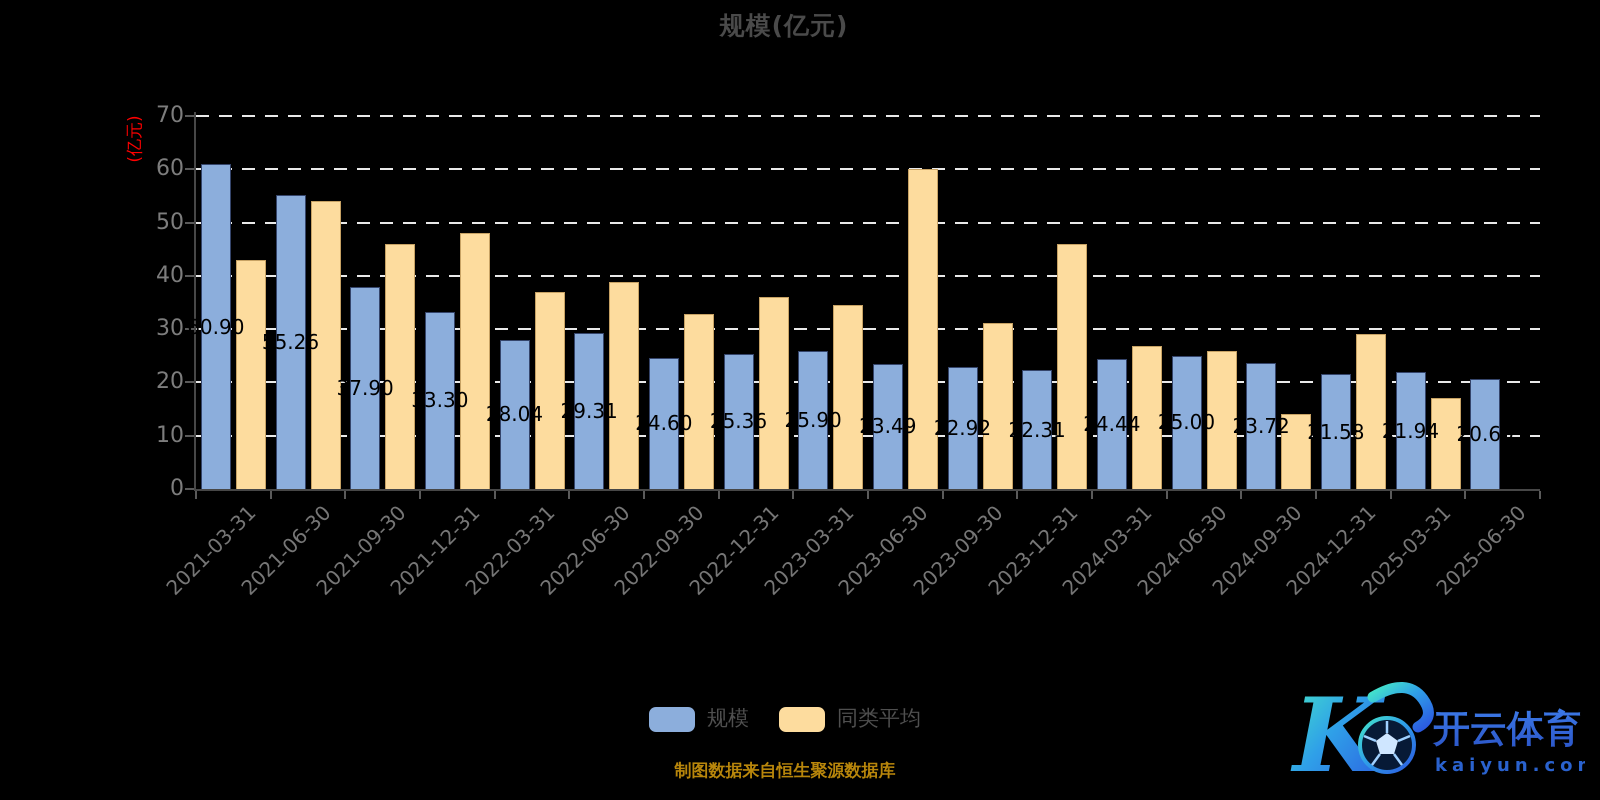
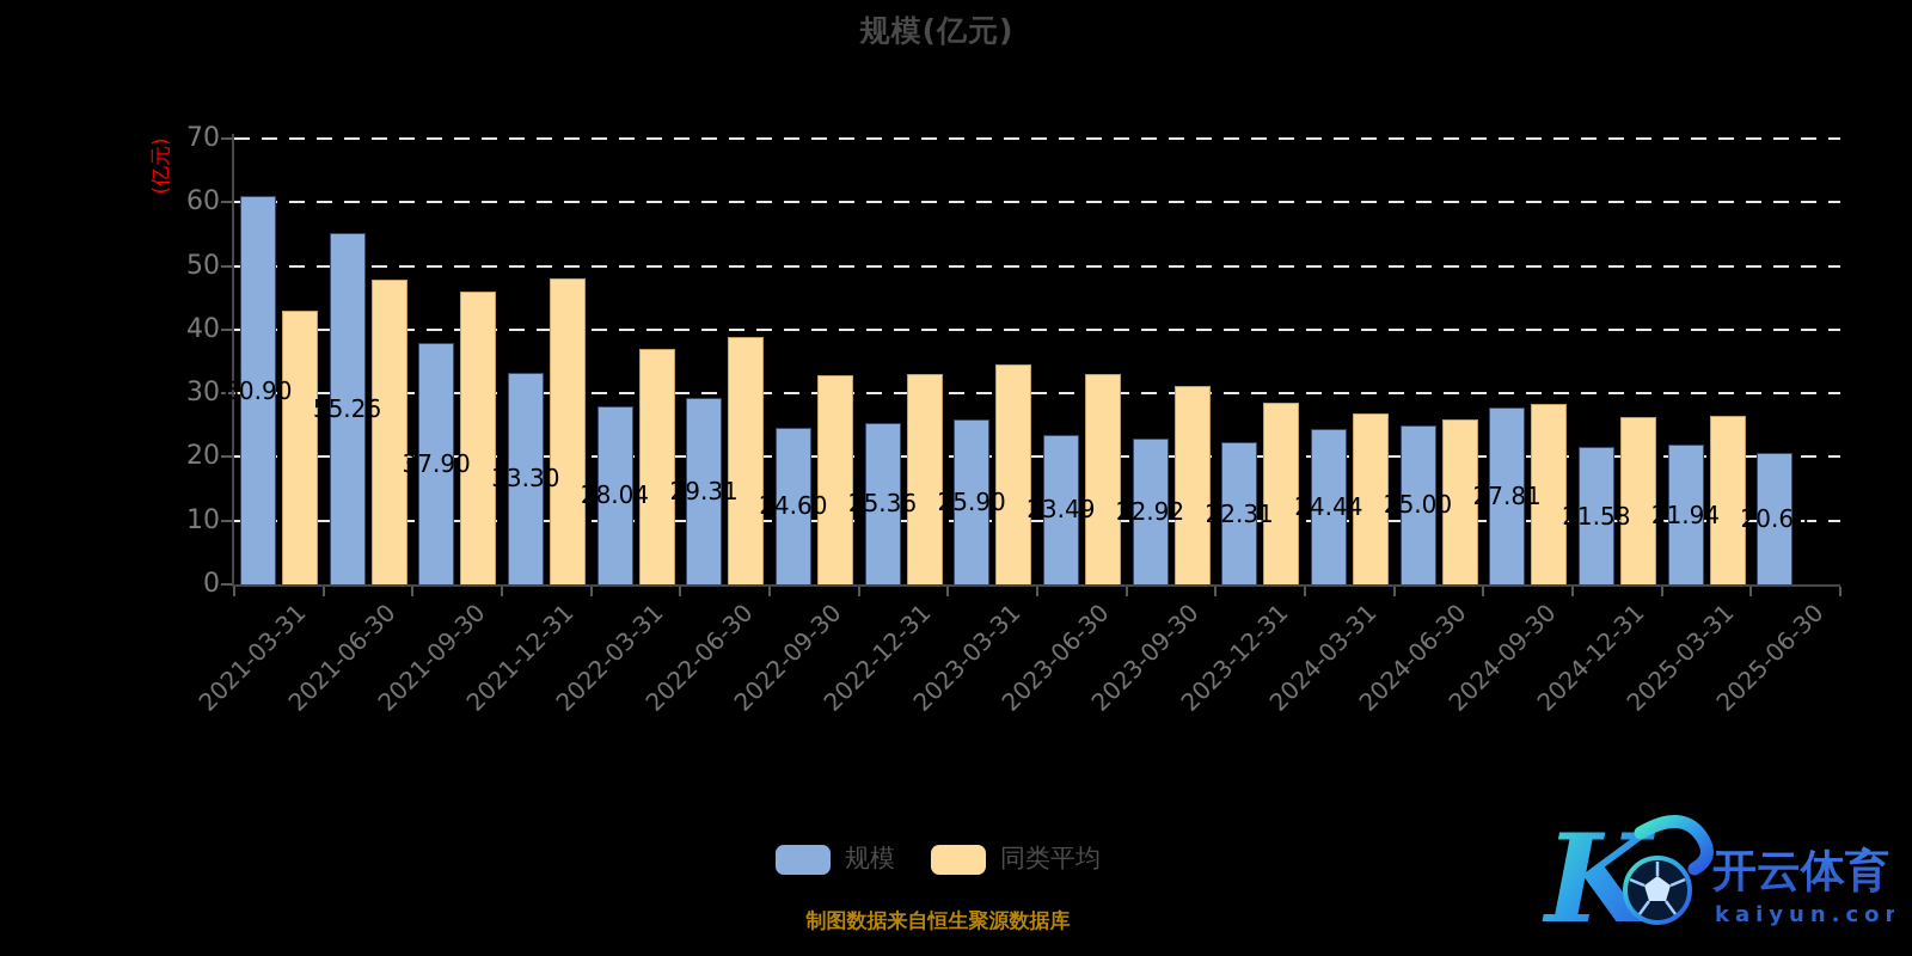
同类平均/2021-06-30: 54 -> 48
同类平均/2022-12-31: 36 -> 33
同类平均/2023-06-30: 60 -> 33
同类平均/2023-12-31: 46 -> 29
规模/2024-09-30: 23.72 -> 27.81
同类平均/2024-09-30: 14 -> 28
同类平均/2024-12-31: 29 -> 26
同类平均/2025-03-31: 17 -> 26
